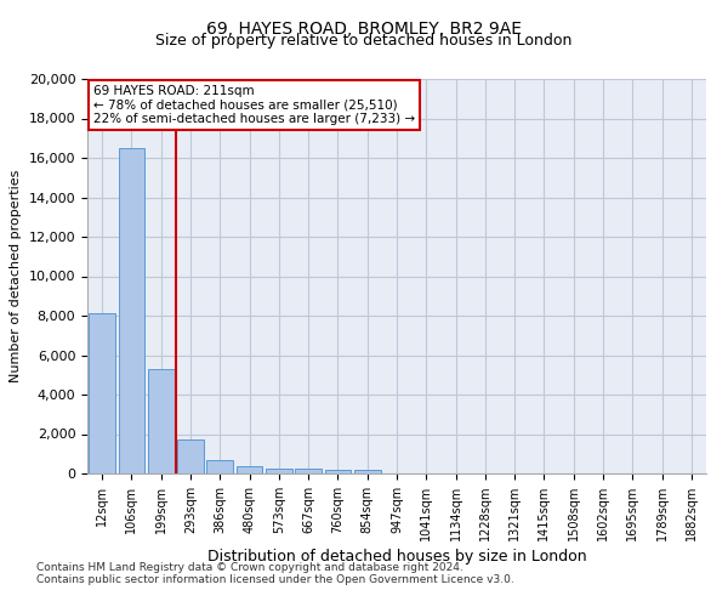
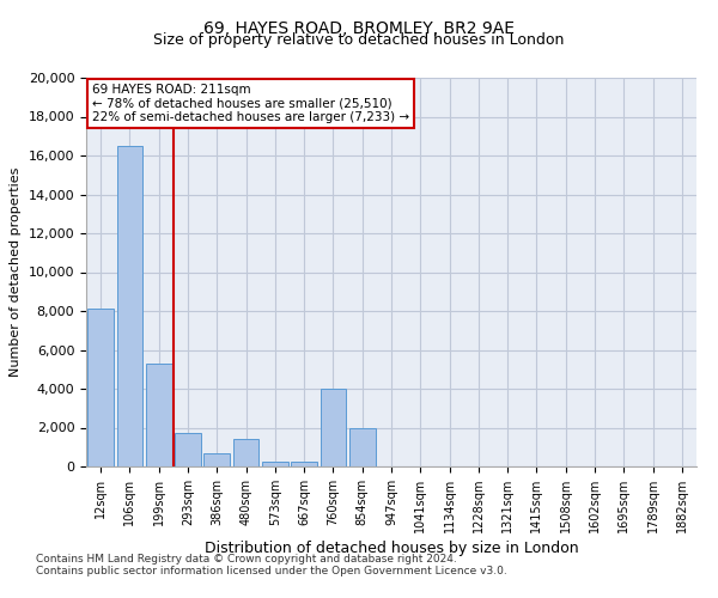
480sqm: 400 -> 1,400
760sqm: 200 -> 4,000
854sqm: 200 -> 2,000
